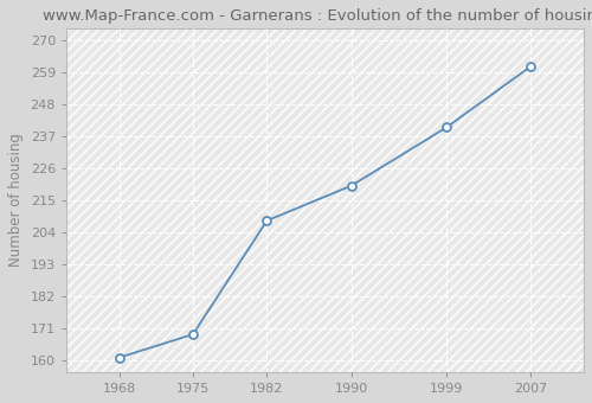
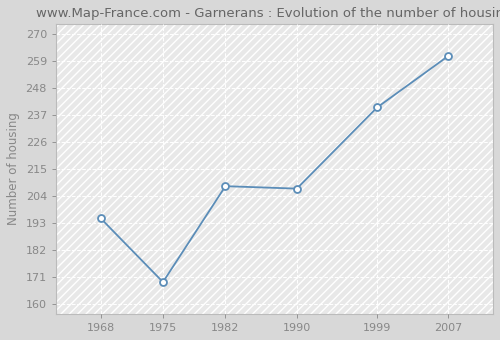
1968: 161 -> 195
1990: 220 -> 207
